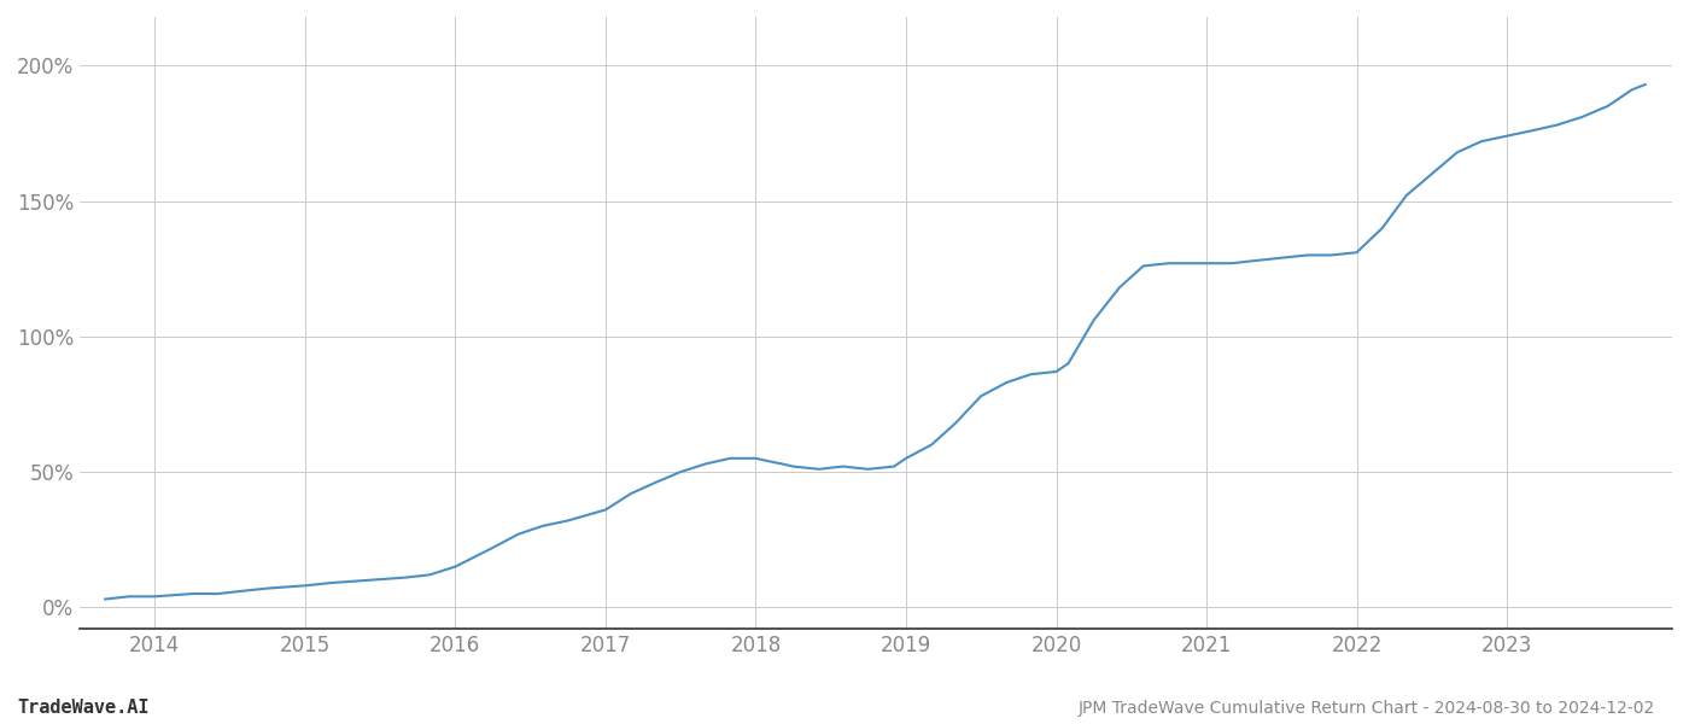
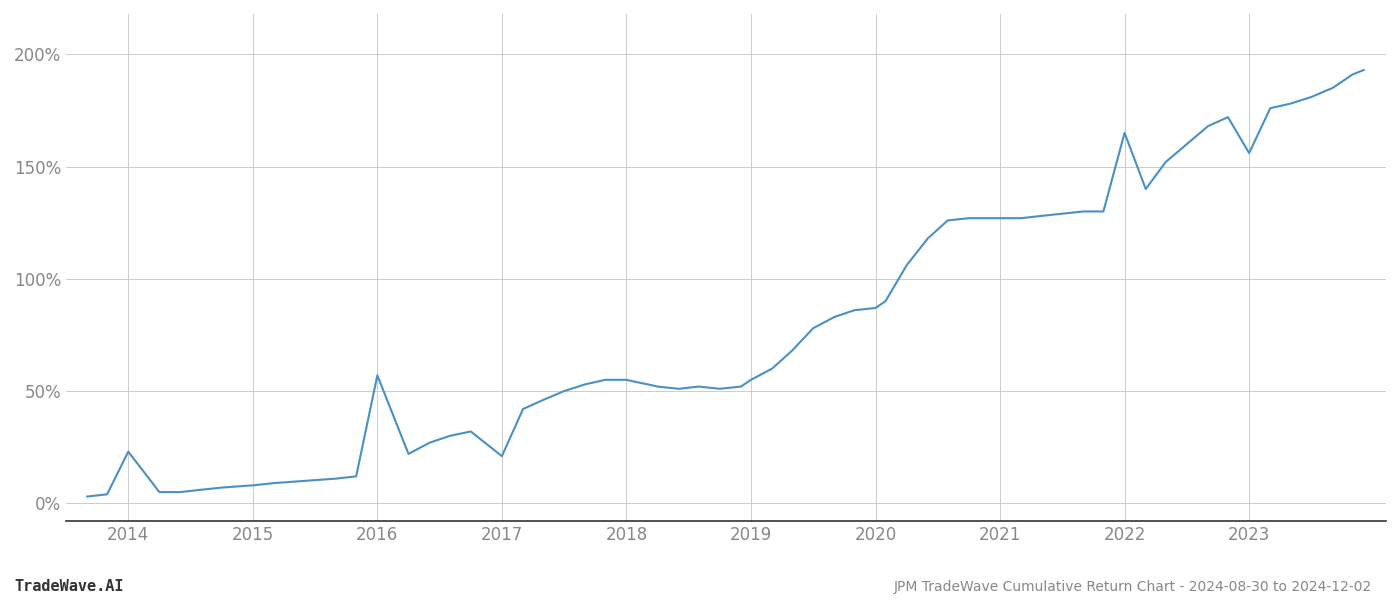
2014: 4% -> 23%
2016: 15% -> 57%
2017: 36% -> 21%
2022: 131% -> 165%
2023: 174% -> 156%
